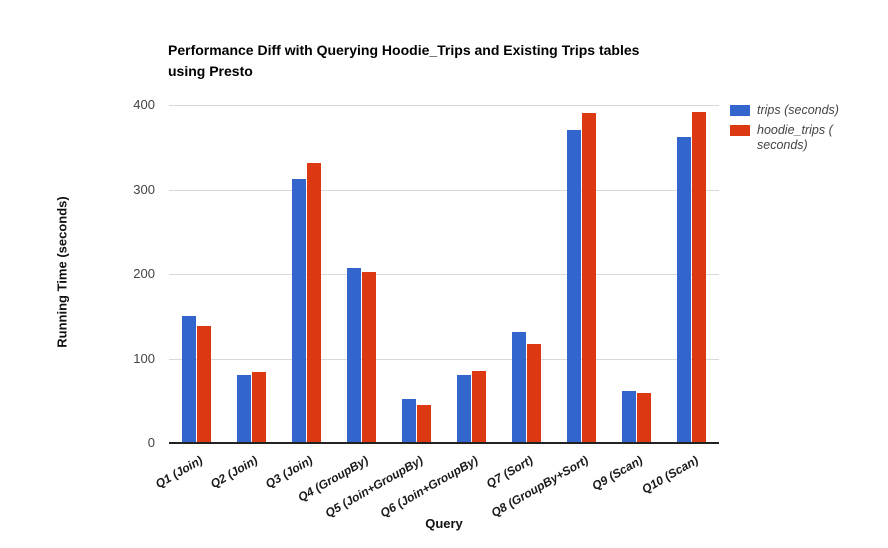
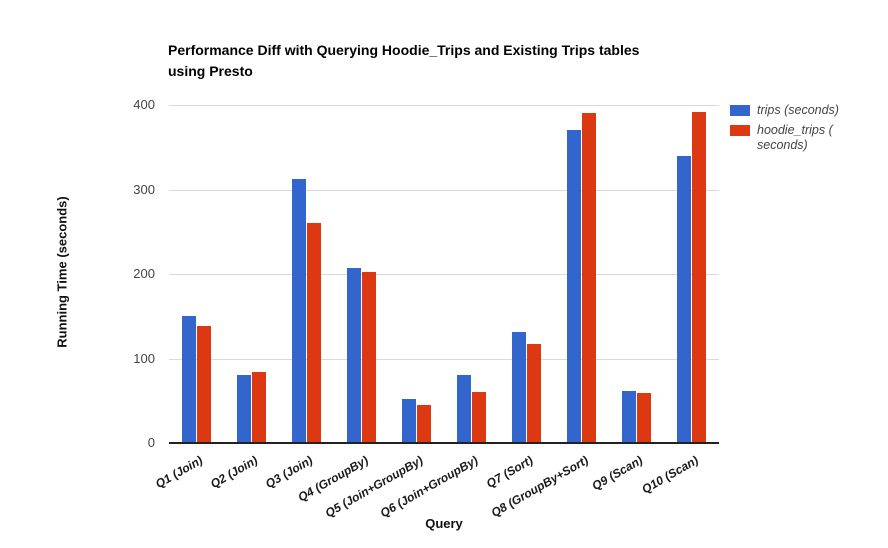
hoodie_trips (seconds)/Q3 (Join): 330 -> 260
hoodie_trips (seconds)/Q6 (Join+GroupBy): 80 -> 60
trips (seconds)/Q10 (Scan): 360 -> 340
